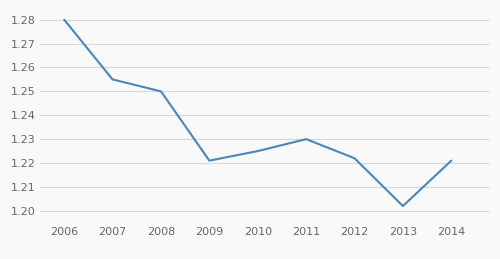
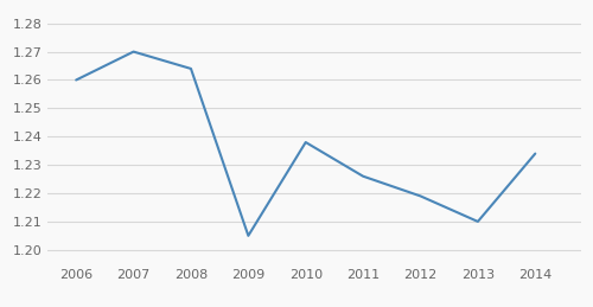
2006: 1.280 -> 1.260
2007: 1.255 -> 1.270
2008: 1.250 -> 1.264
2009: 1.221 -> 1.205
2010: 1.225 -> 1.238
2011: 1.230 -> 1.226
2012: 1.222 -> 1.219
2013: 1.202 -> 1.210
2014: 1.221 -> 1.234
